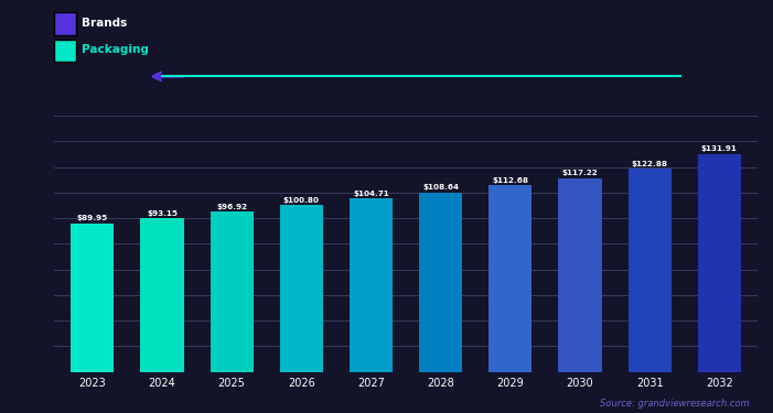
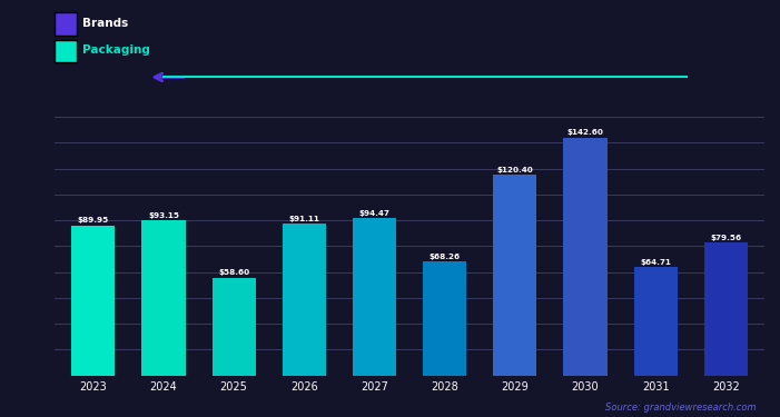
2025: $96.92 -> $58.60
2026: $100.80 -> $91.11
2027: $104.71 -> $94.47
2028: $108.64 -> $68.26
2029: $112.68 -> $120.40
2030: $117.22 -> $142.60
2031: $122.88 -> $64.71
2032: $131.91 -> $79.56
